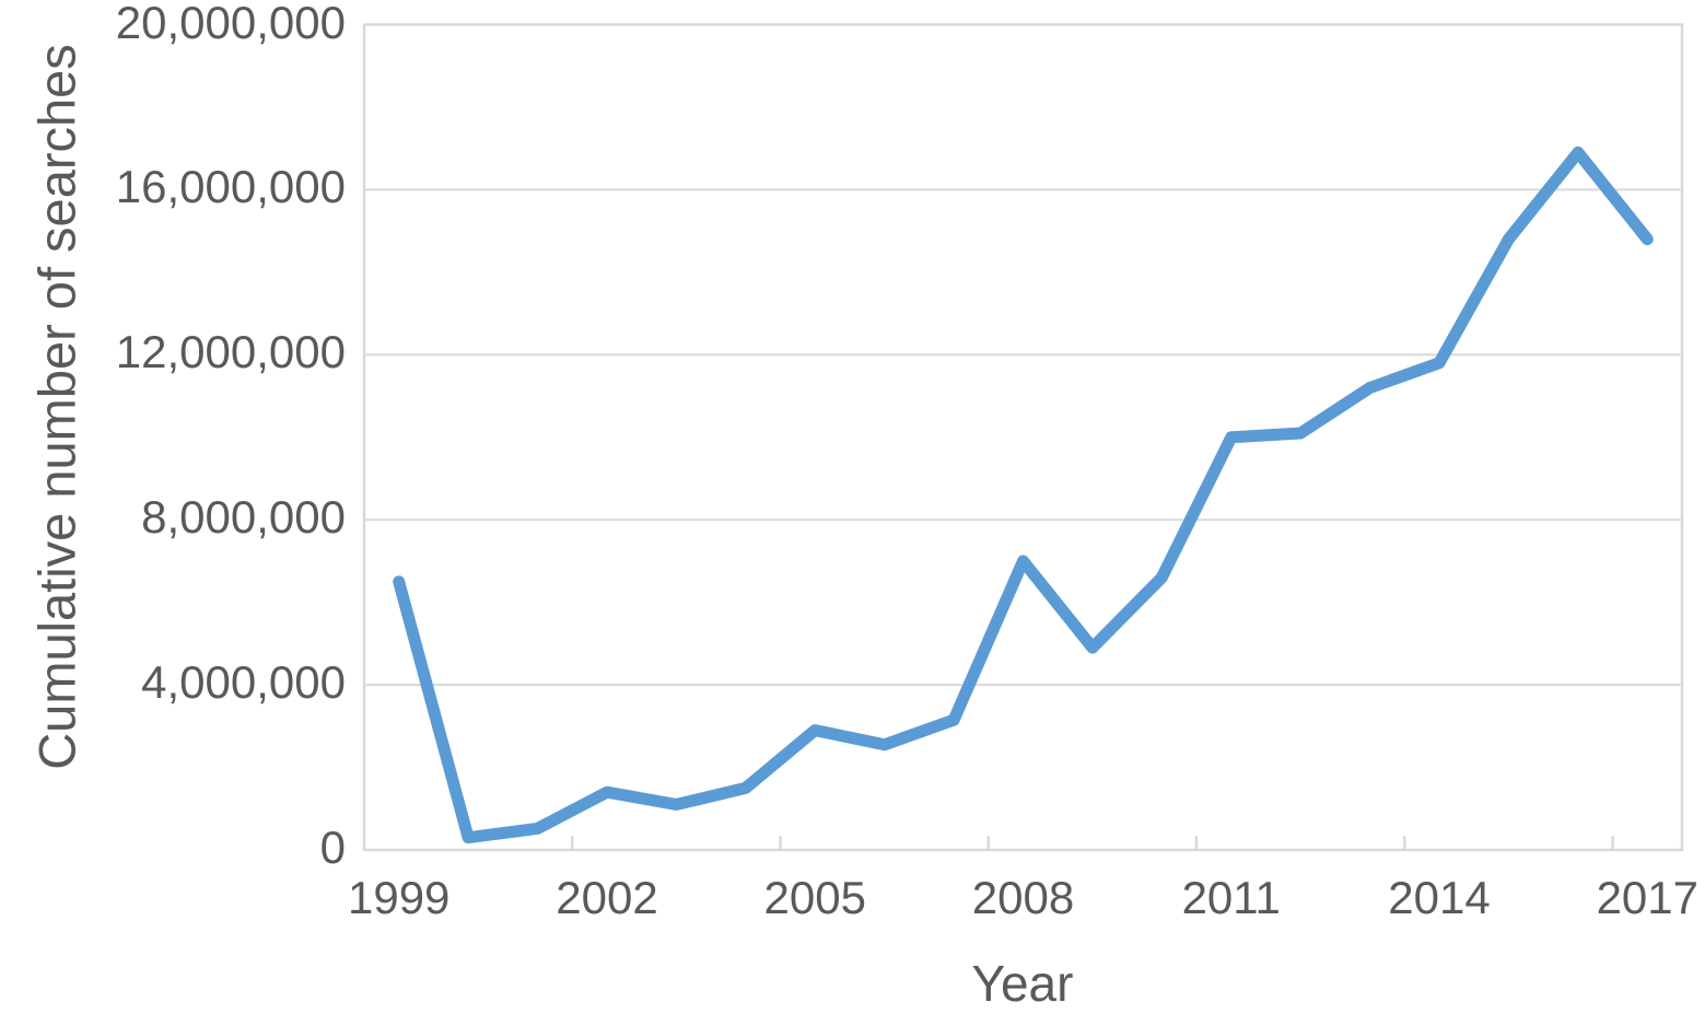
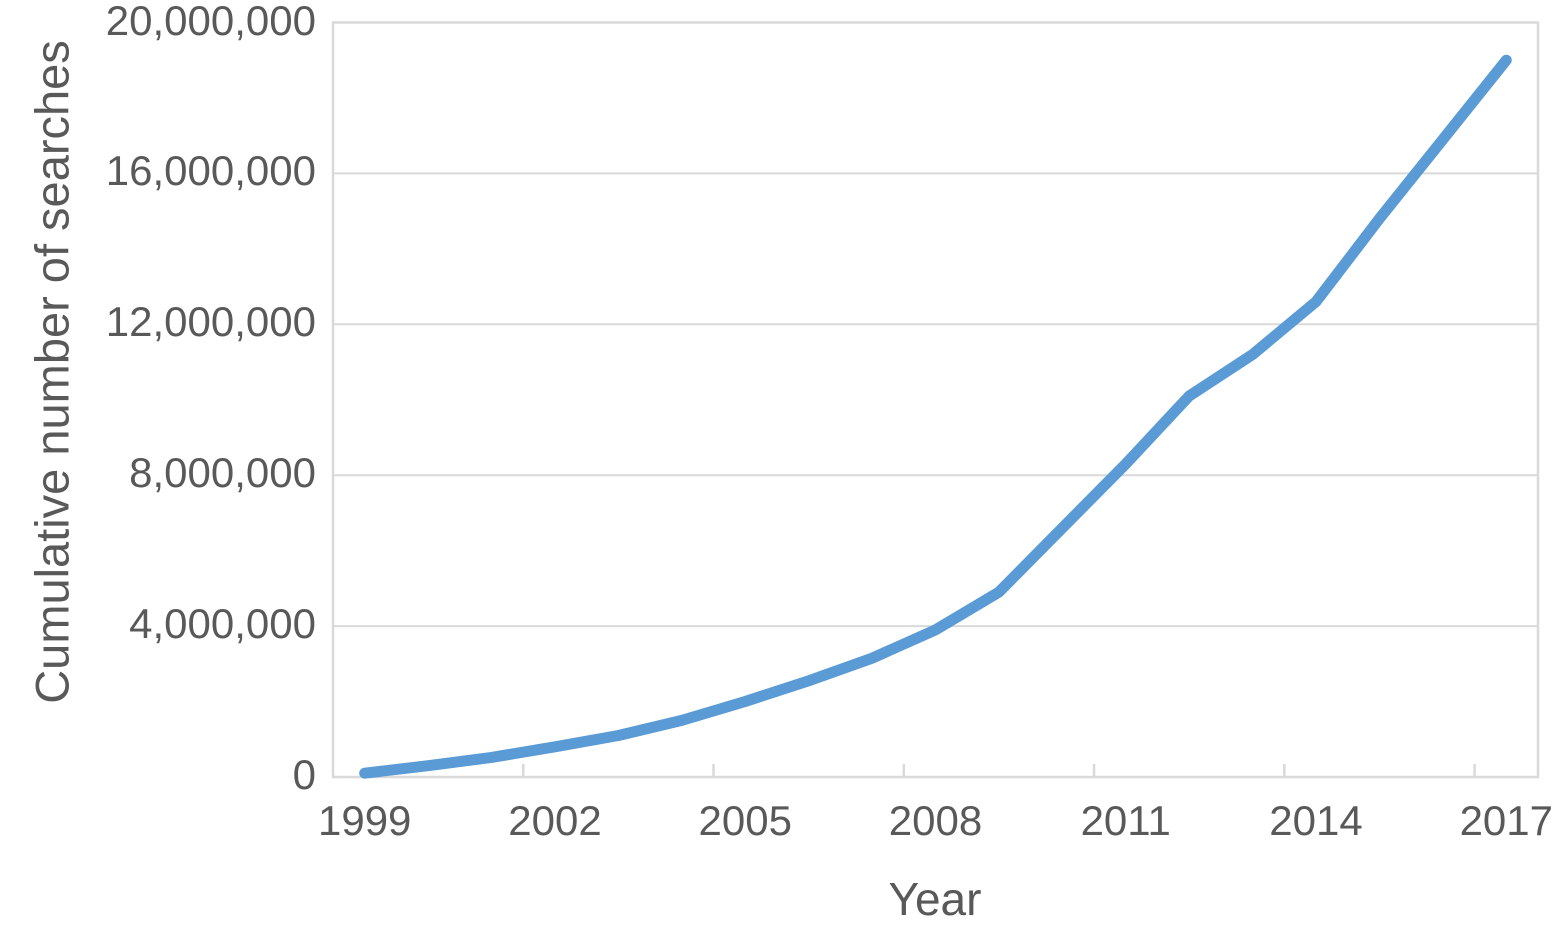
1999: 6500000 -> 100000
2002: 1400000 -> 800000
2005: 2900000 -> 2000000
2008: 7000000 -> 3900000
2011: 10000000 -> 8300000
2014: 11800000 -> 12600000
2017: 14800000 -> 19000000
